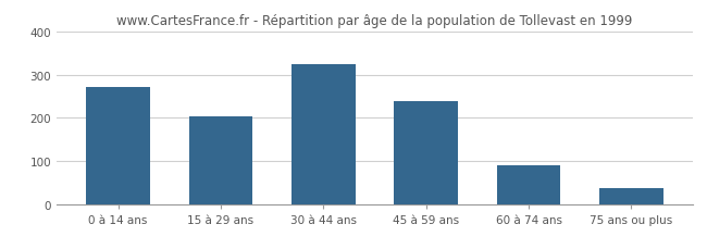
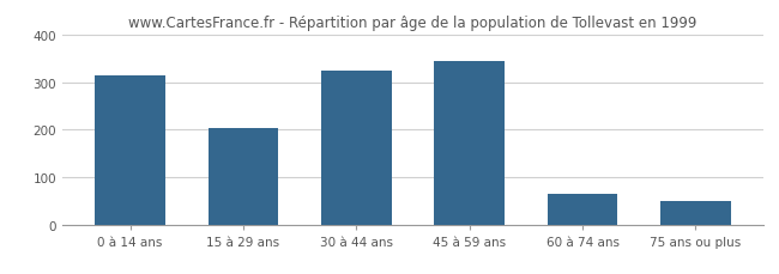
0 à 14 ans: 270 -> 315
45 à 59 ans: 238 -> 345
60 à 74 ans: 90 -> 65
75 ans ou plus: 37 -> 50
